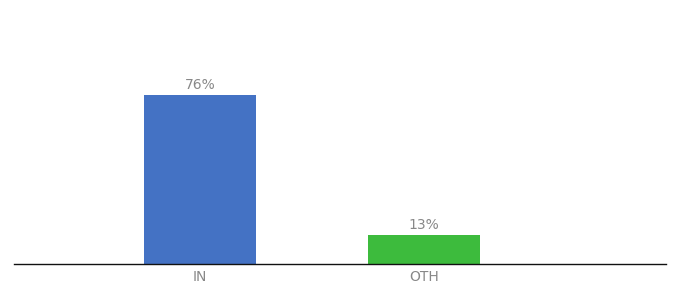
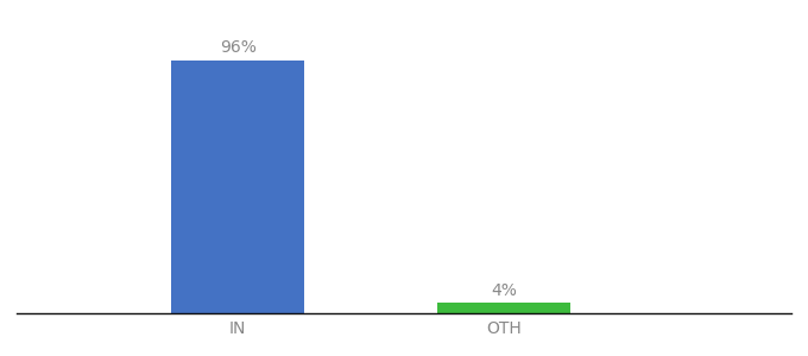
IN: 76% -> 96%
OTH: 13% -> 4%
